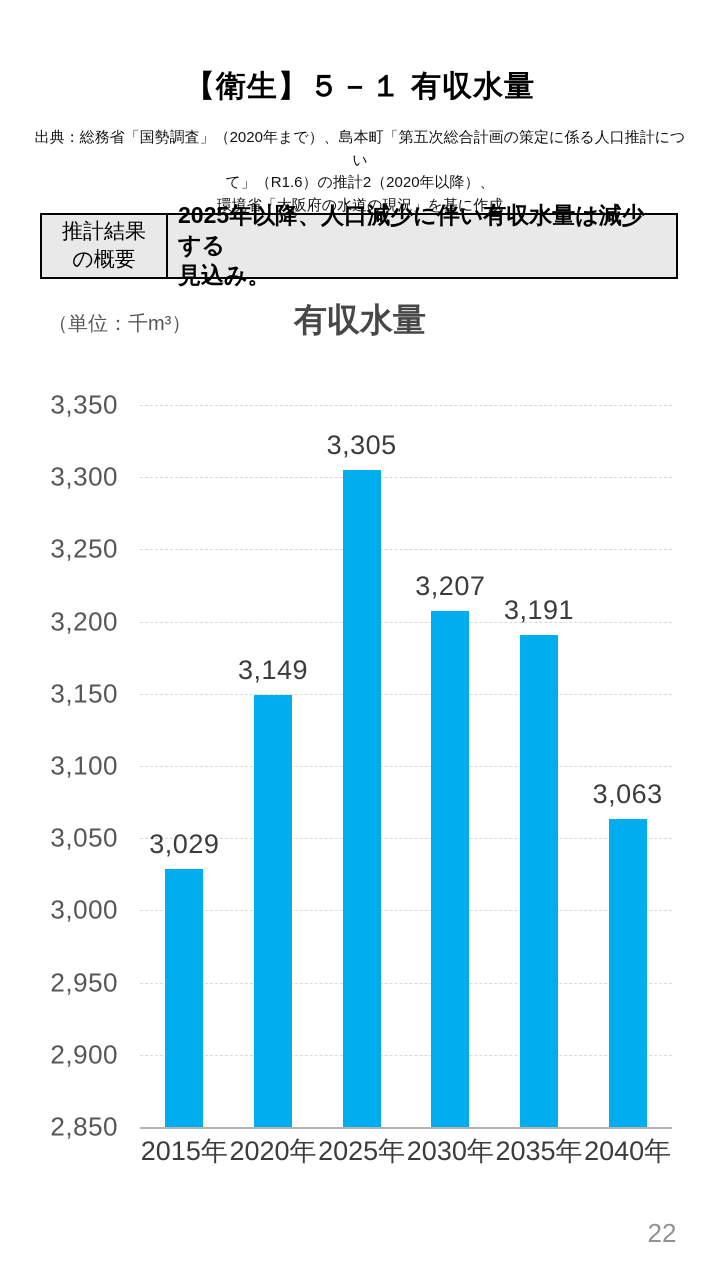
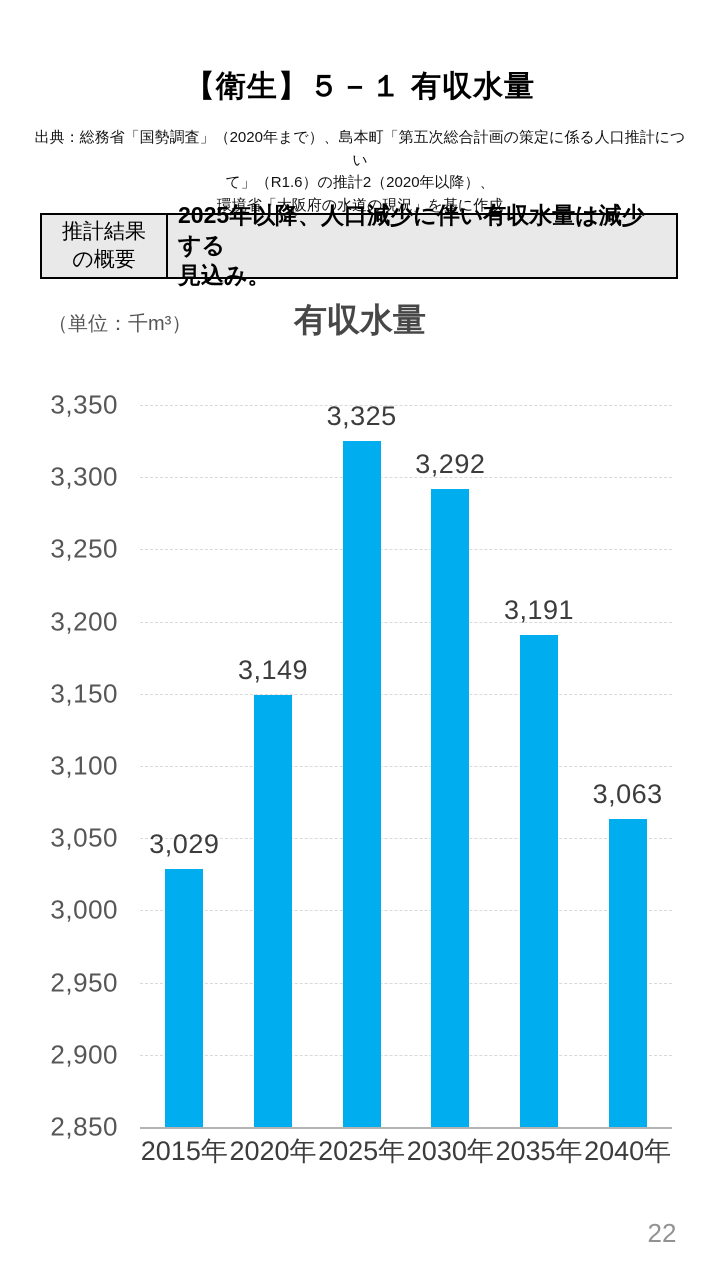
2025年: 3,305 -> 3,325
2030年: 3,207 -> 3,292
